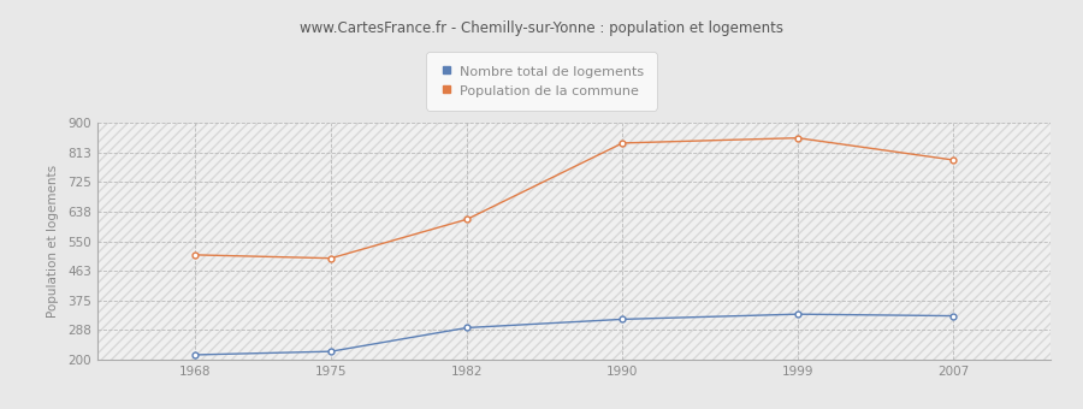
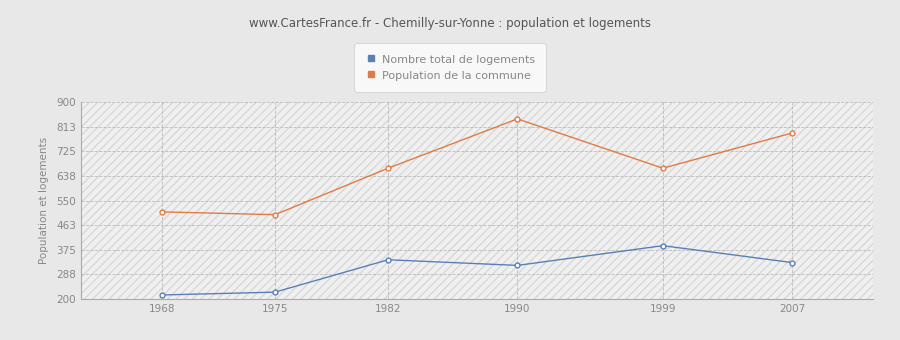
Nombre total de logements/1982: 295 -> 340
Population de la commune/1982: 615 -> 665
Nombre total de logements/1999: 335 -> 390
Population de la commune/1999: 855 -> 665
